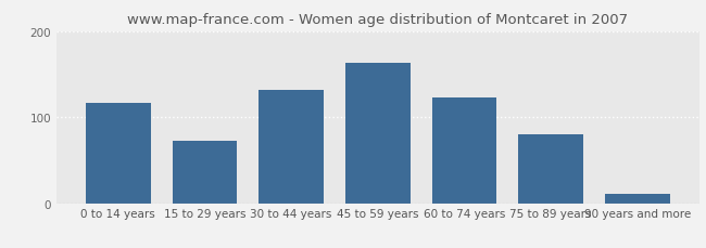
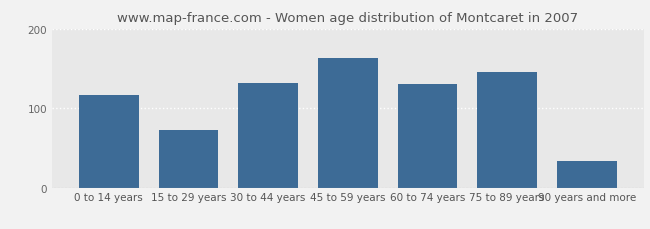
60 to 74 years: 123 -> 130
75 to 89 years: 80 -> 146
90 years and more: 11 -> 34
